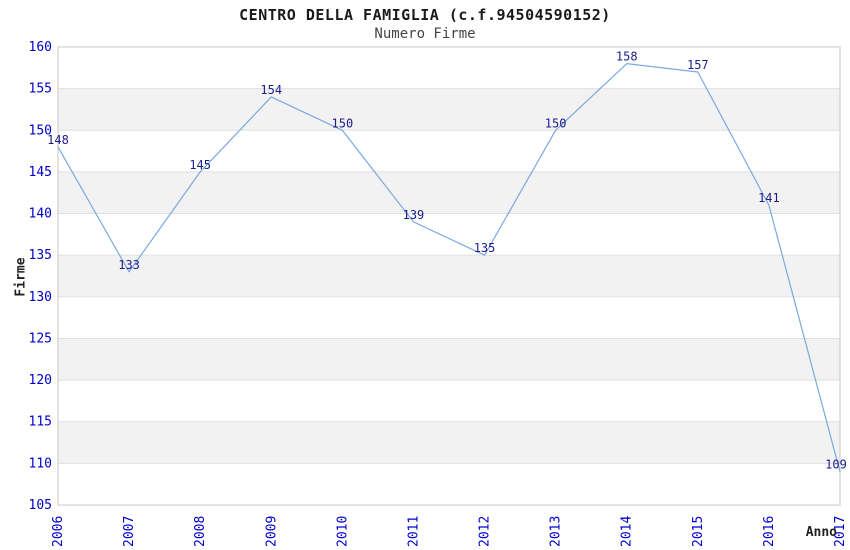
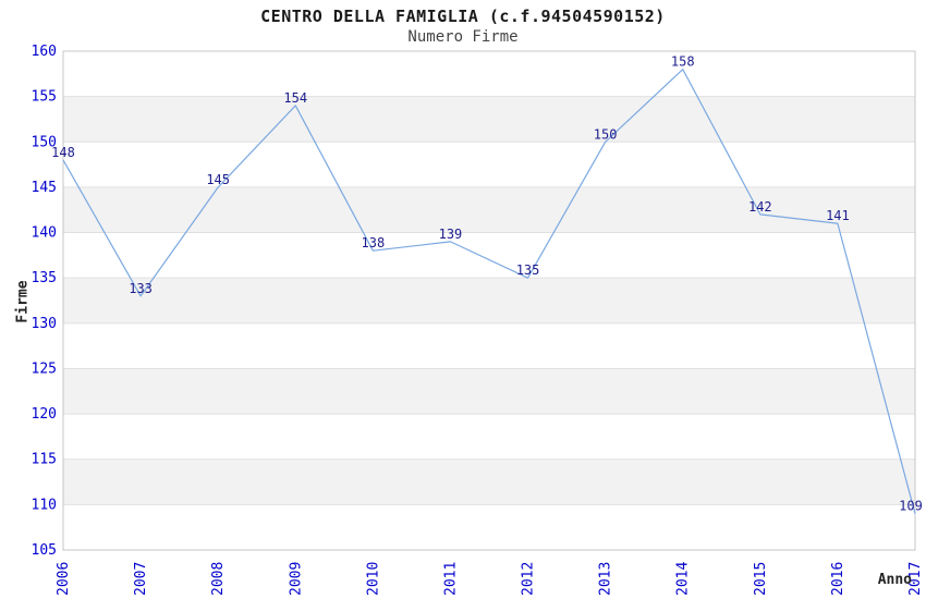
2010: 150 -> 138
2015: 157 -> 142
